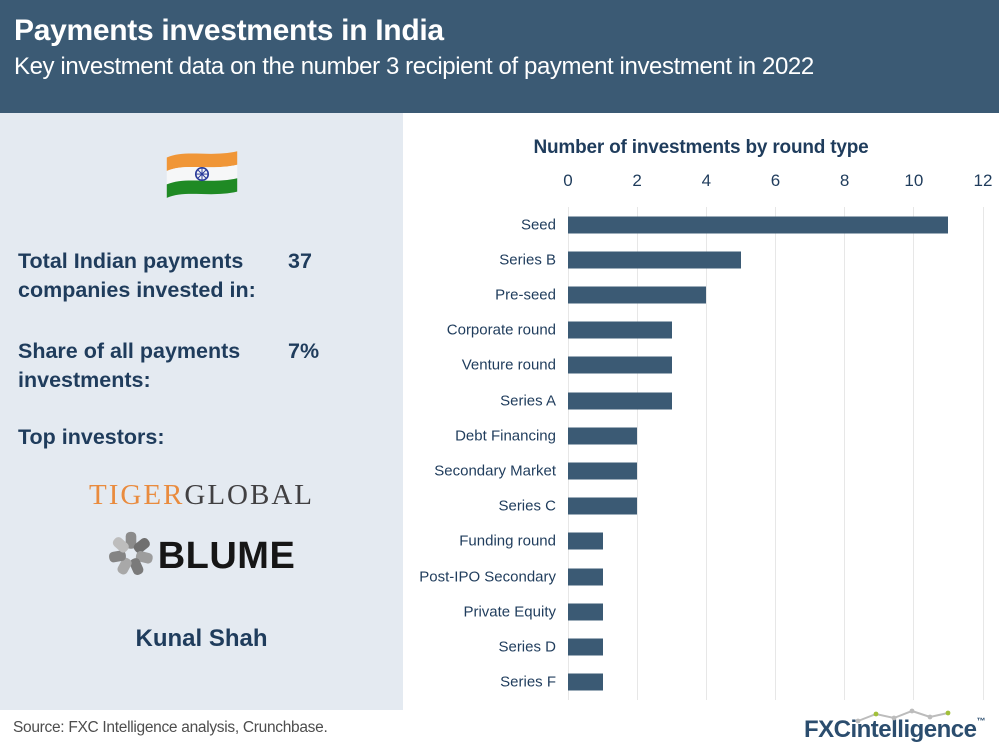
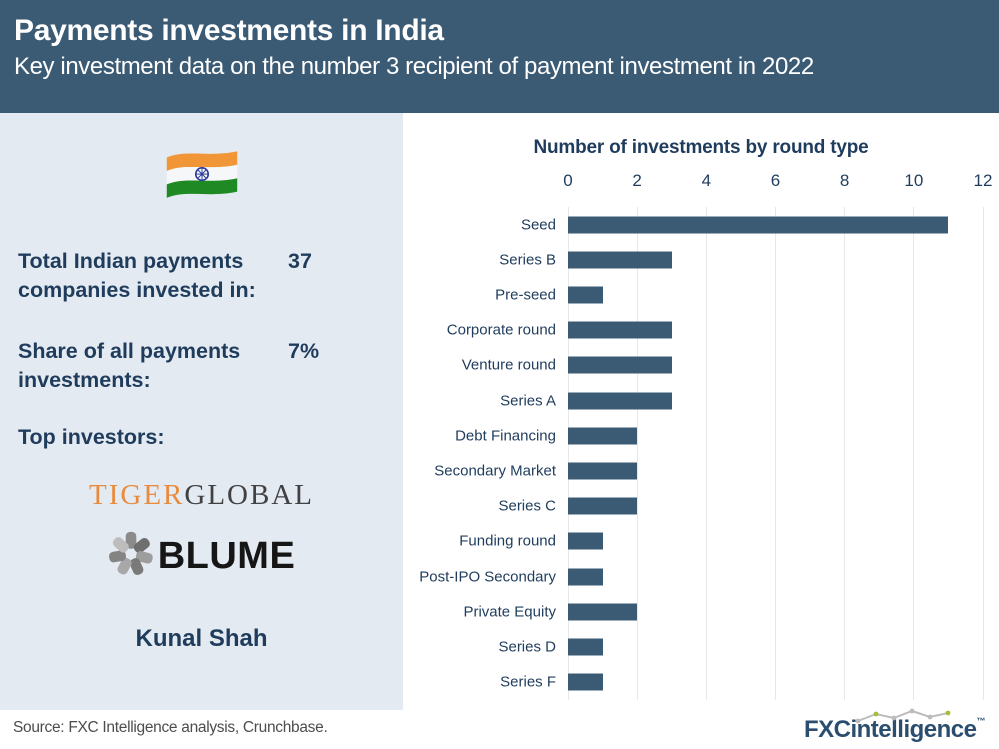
Series B: 5 -> 3
Pre-seed: 4 -> 1
Private Equity: 1 -> 2
